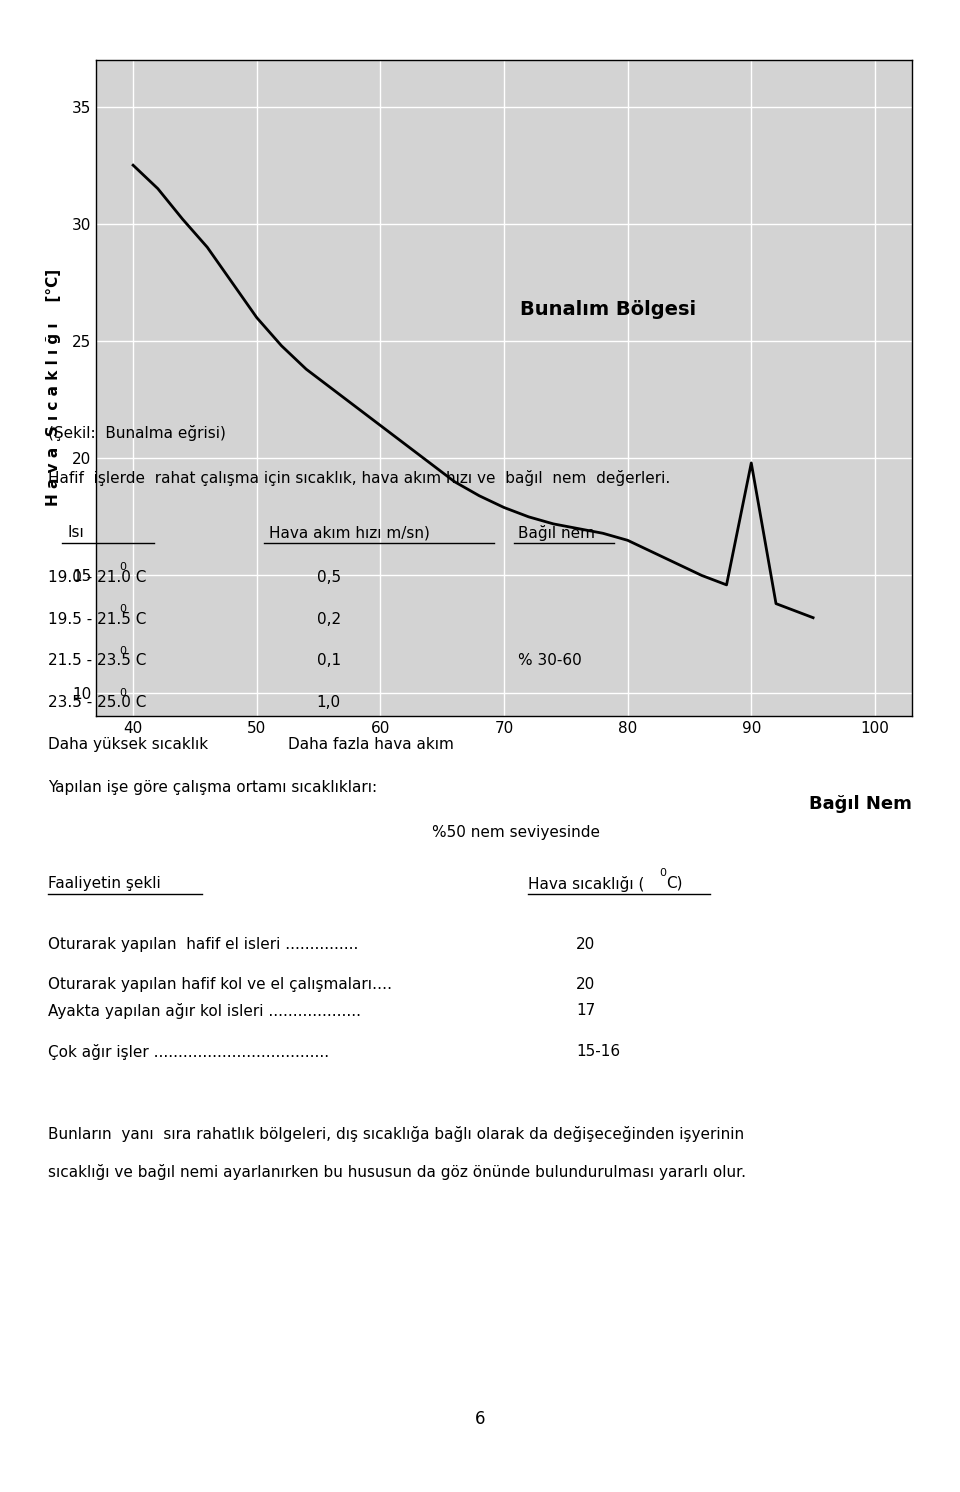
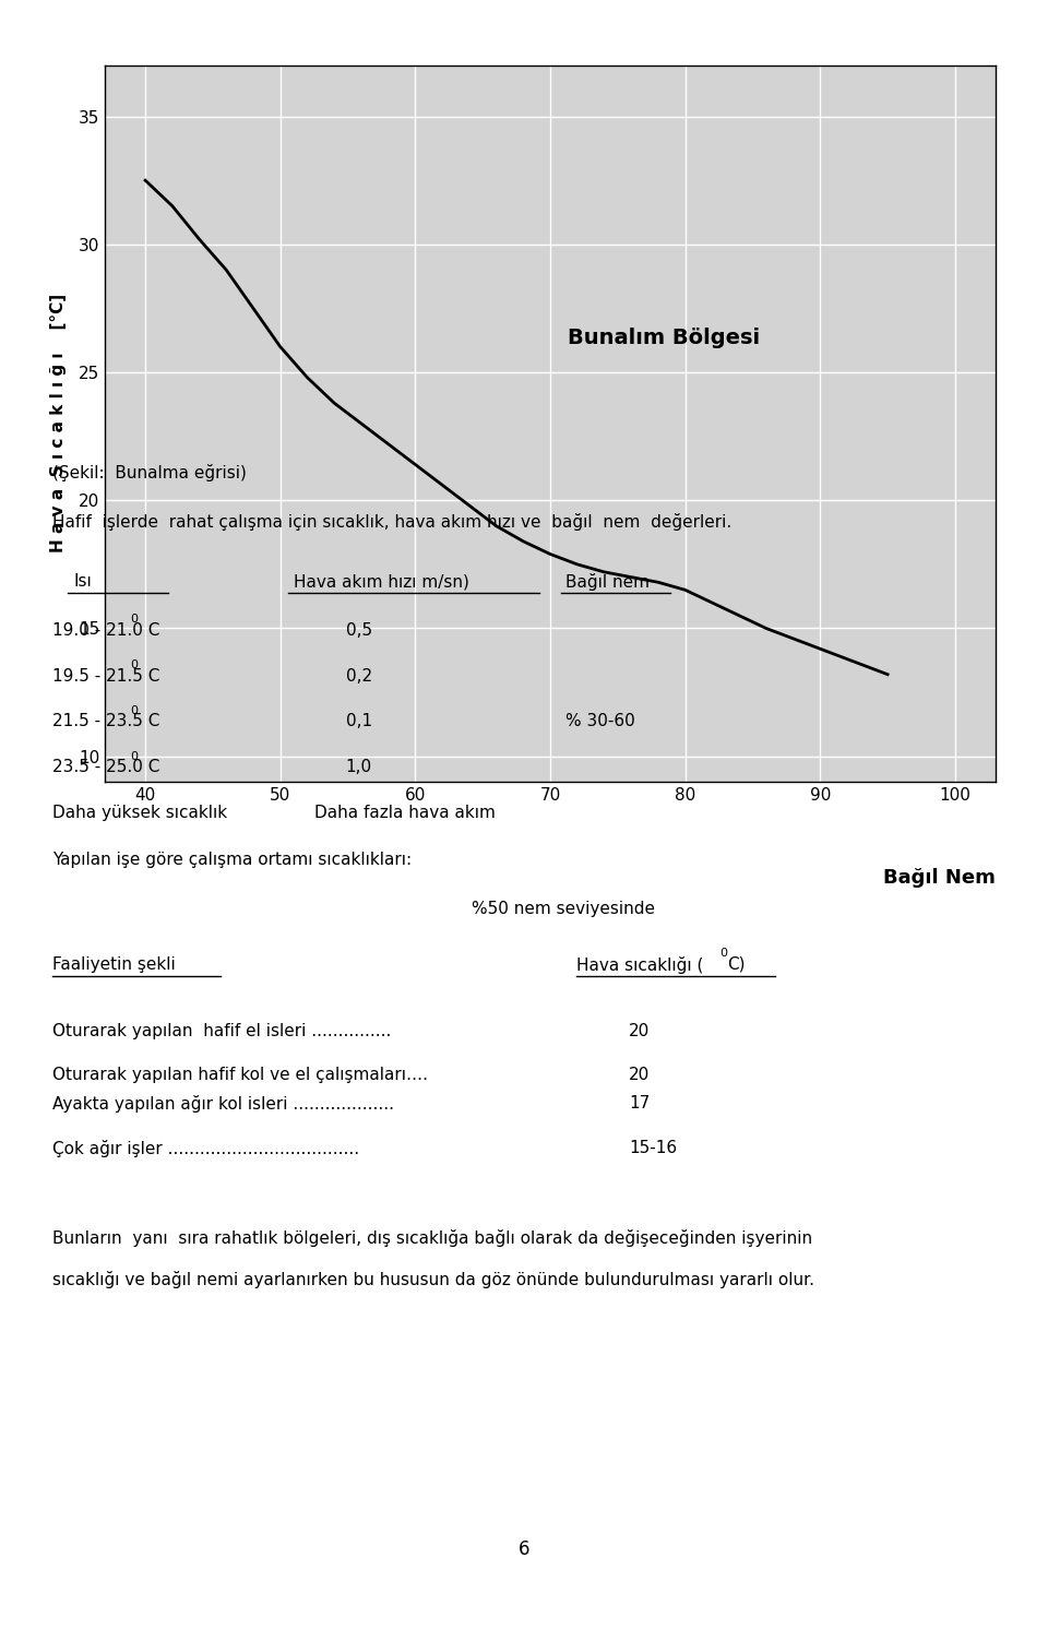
90: 19.8 -> 14.2
